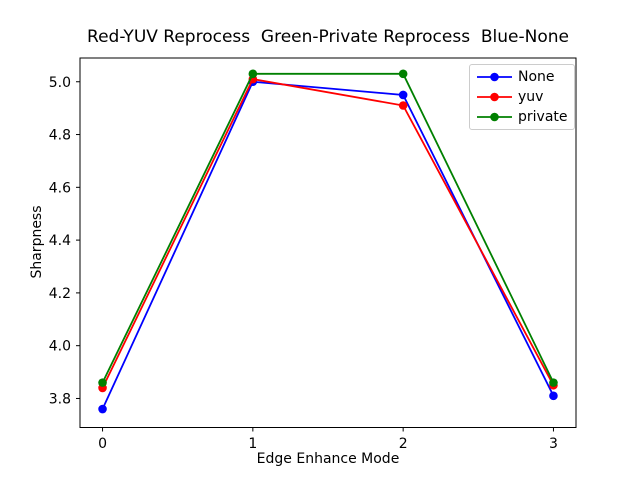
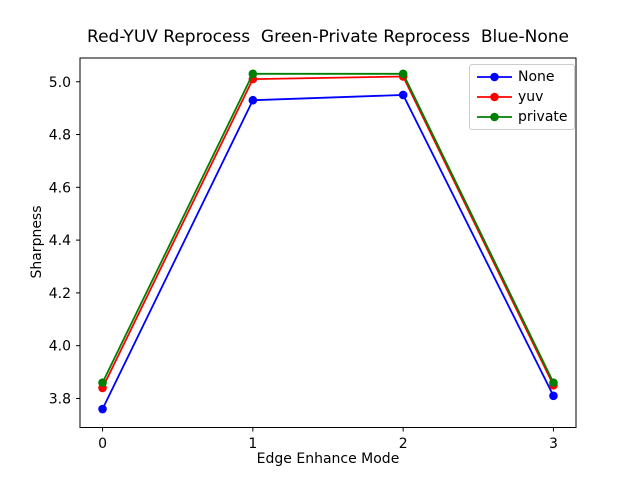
None/1: 5.00 -> 4.93
yuv/2: 4.91 -> 5.02
